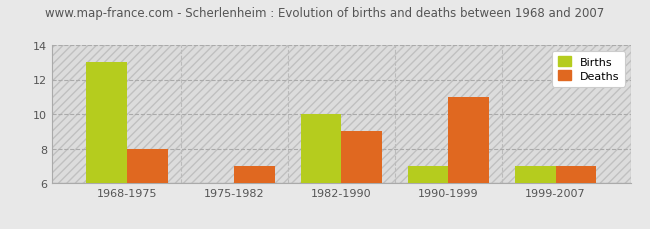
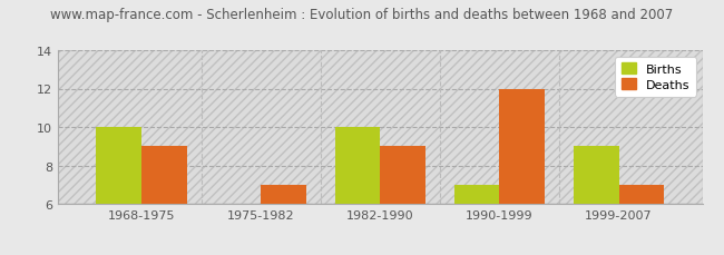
Births/1968-1975: 13.0 -> 10.0
Deaths/1968-1975: 8 -> 9
Deaths/1990-1999: 11 -> 12
Births/1999-2007: 7.0 -> 9.0
